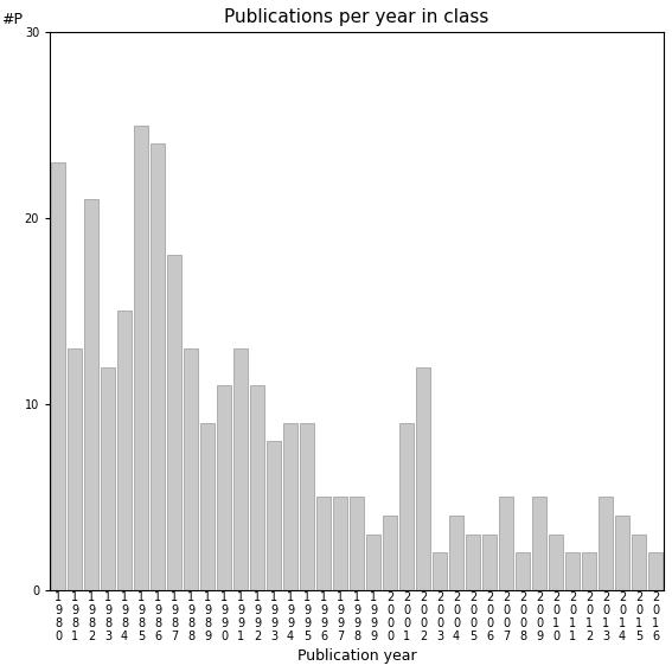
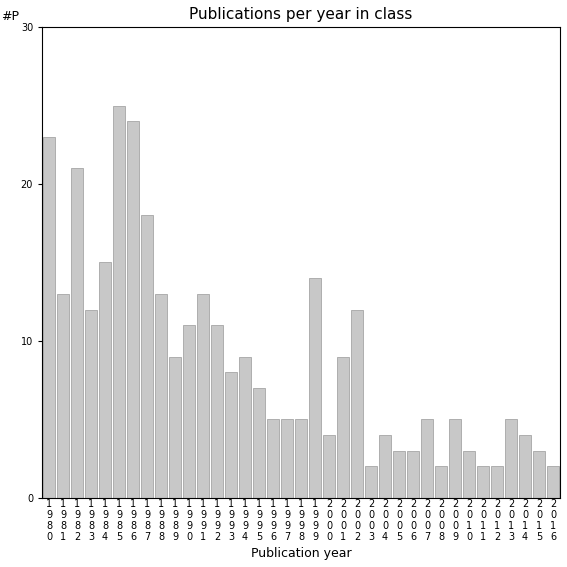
1 9 9 5: 9 -> 7
1 9 9 9: 3 -> 14
